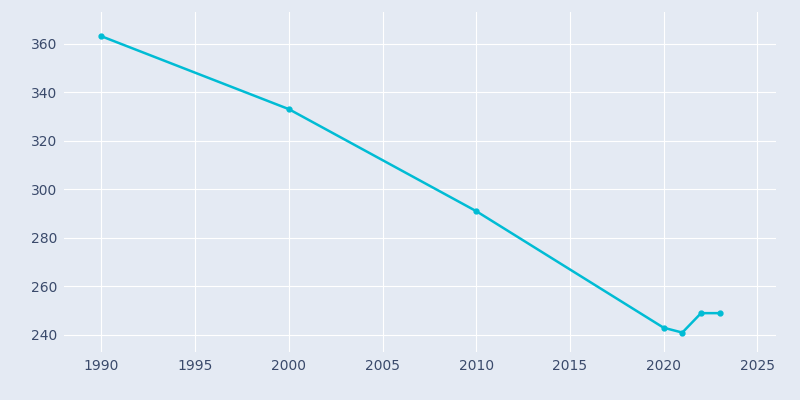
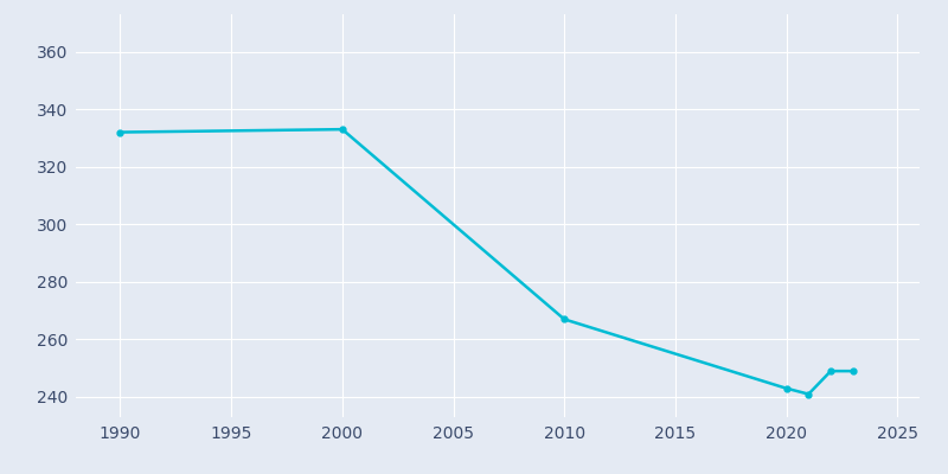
1990: 363 -> 332
2010: 291 -> 267
